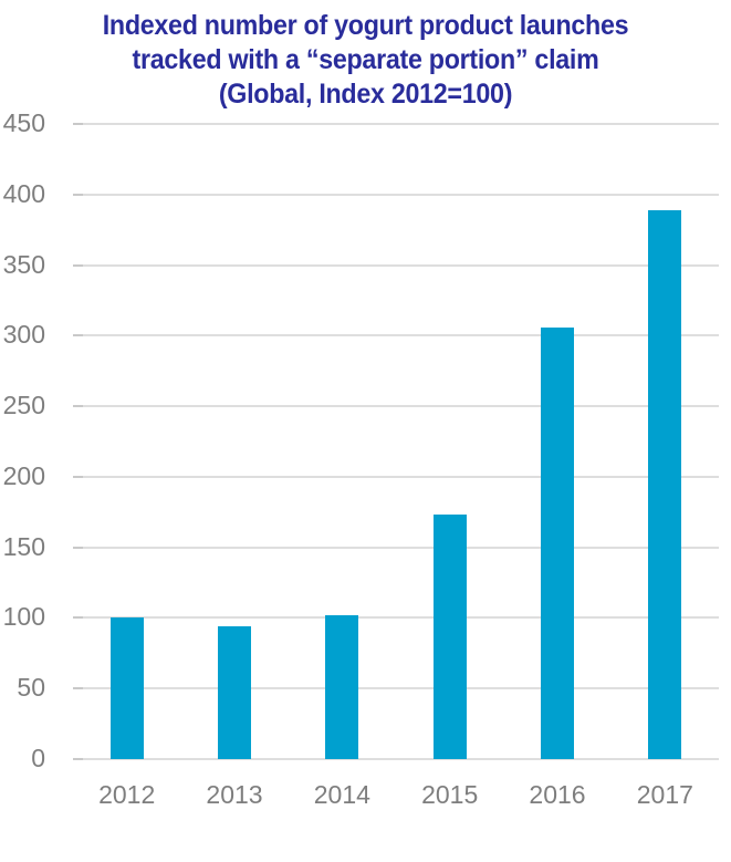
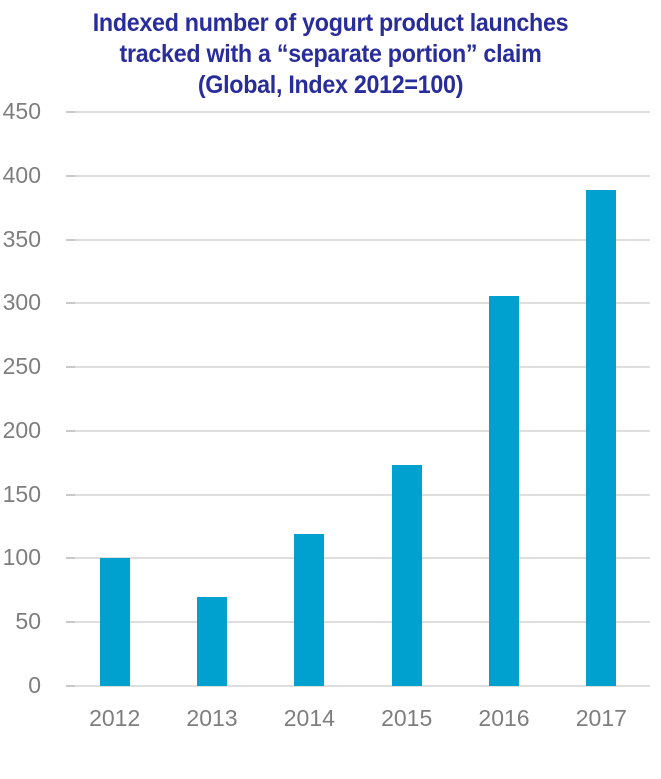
2013: 94 -> 70
2014: 102 -> 119
